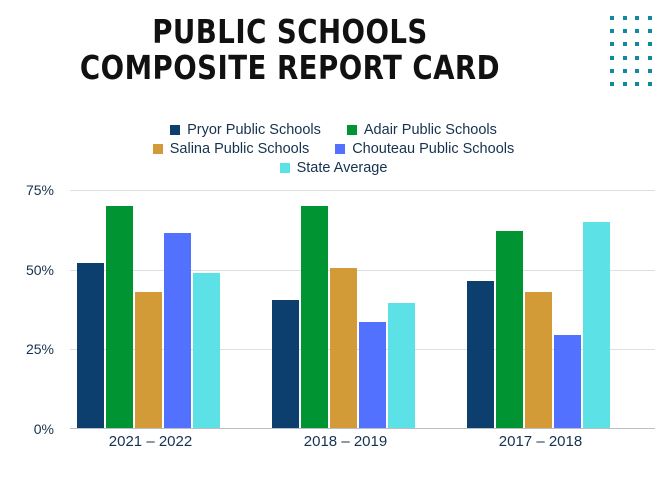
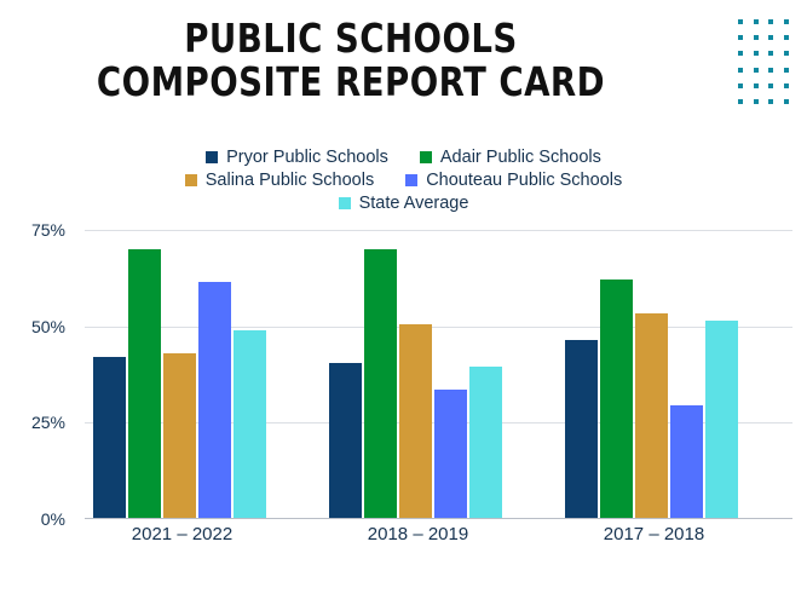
Pryor Public Schools/2021 – 2022: 52% -> 42%
Salina Public Schools/2017 – 2018: 43% -> 54%
State Average/2017 – 2018: 65% -> 52%
